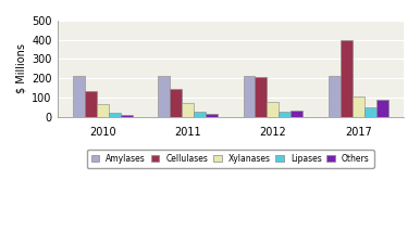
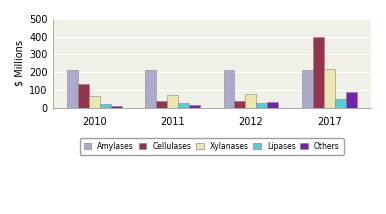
Cellulases/2011: 140 -> 40
Cellulases/2012: 200 -> 40
Xylanases/2017: 100 -> 220
